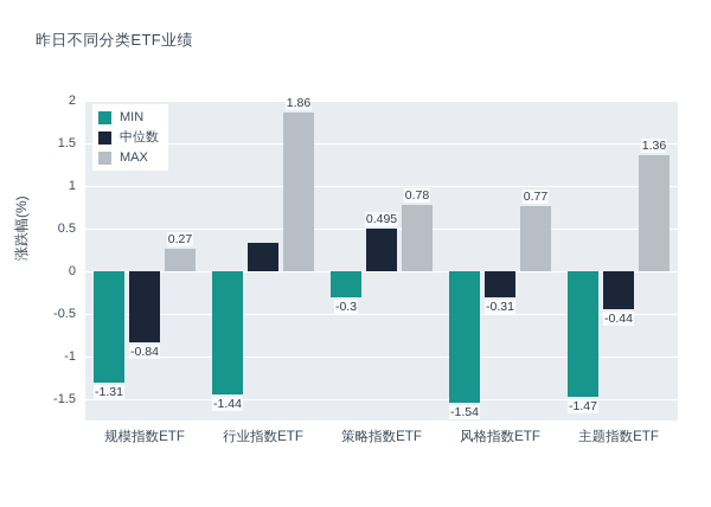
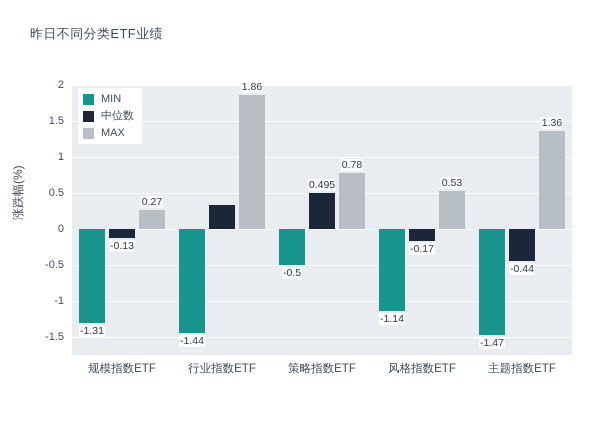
中位数/规模指数ETF: -0.84 -> -0.13
MIN/策略指数ETF: -0.3 -> -0.5
MIN/风格指数ETF: -1.54 -> -1.14
中位数/风格指数ETF: -0.31 -> -0.17
MAX/风格指数ETF: 0.77 -> 0.53
